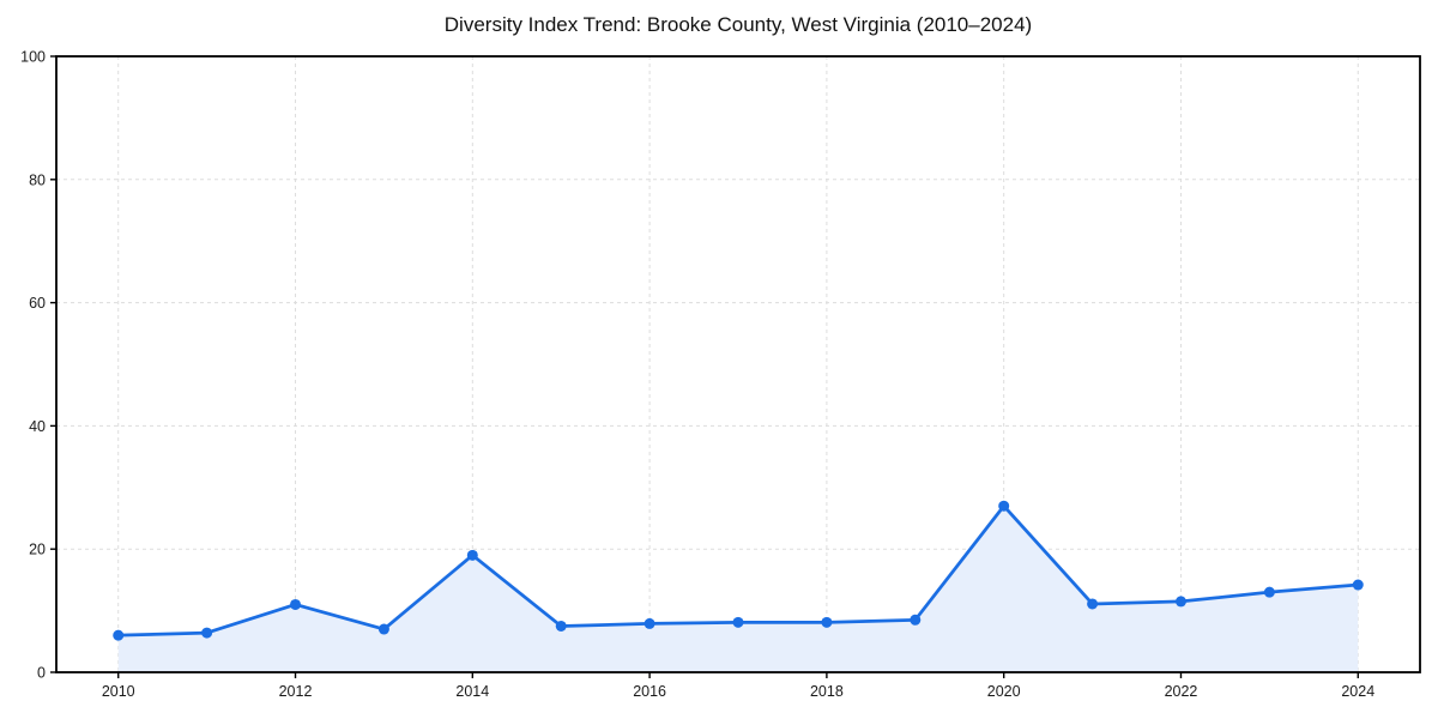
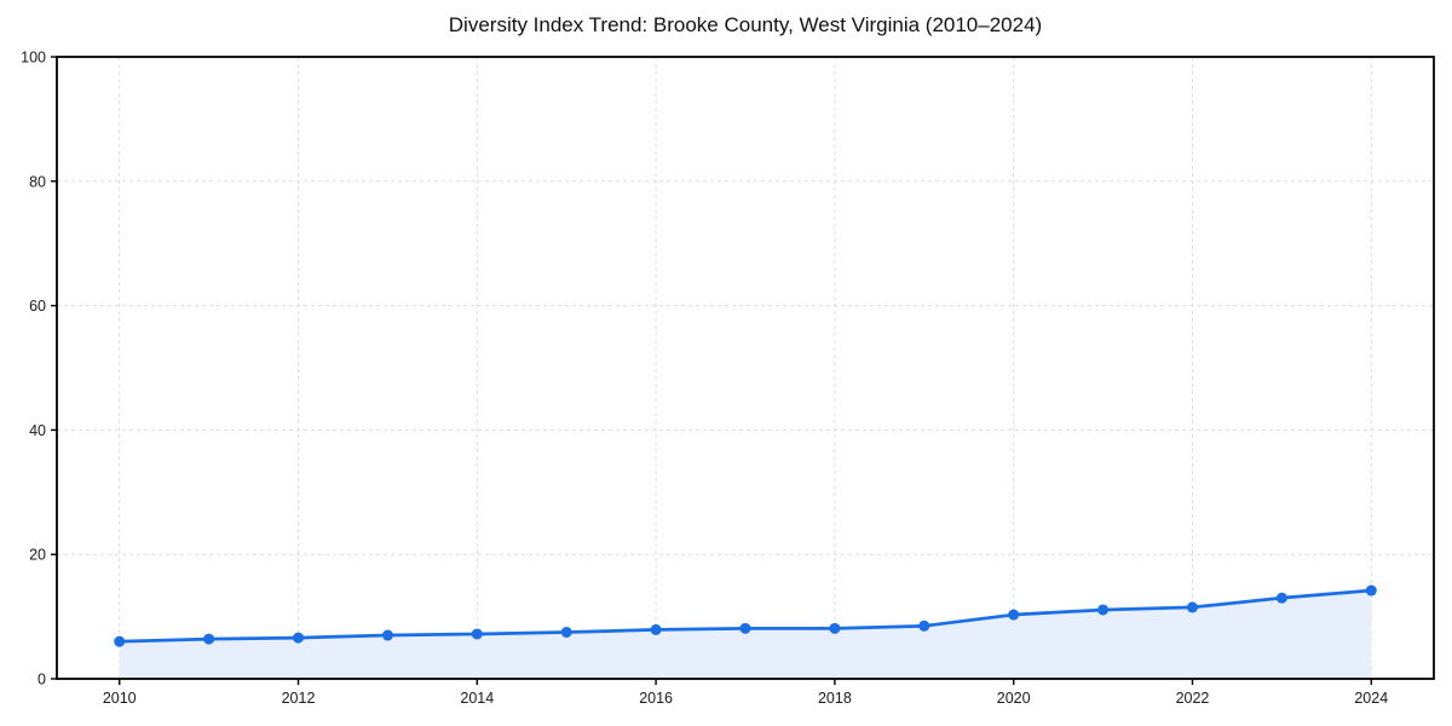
2012: 11 -> 7
2014: 19 -> 7
2020: 27 -> 10
